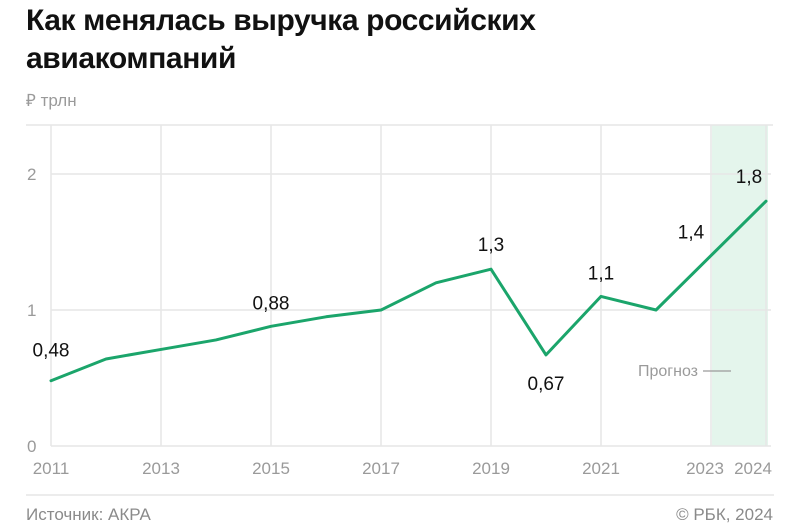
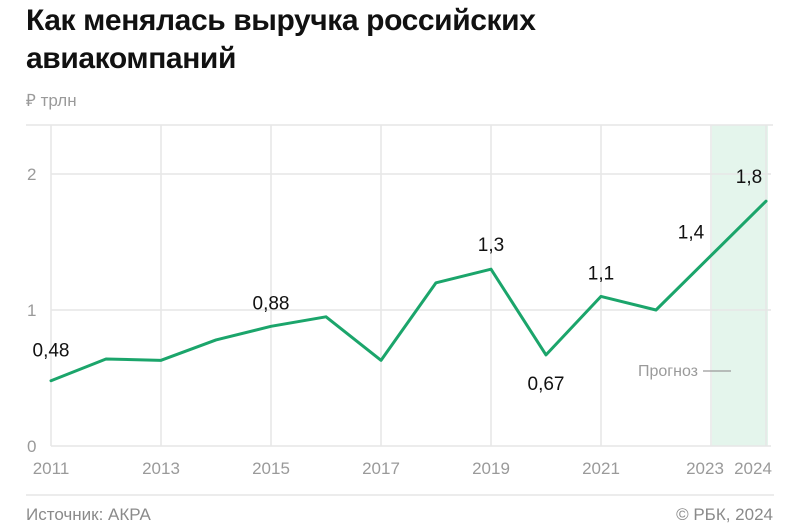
2013: 0.71 -> 0.63
2017: 1.00 -> 0.63
